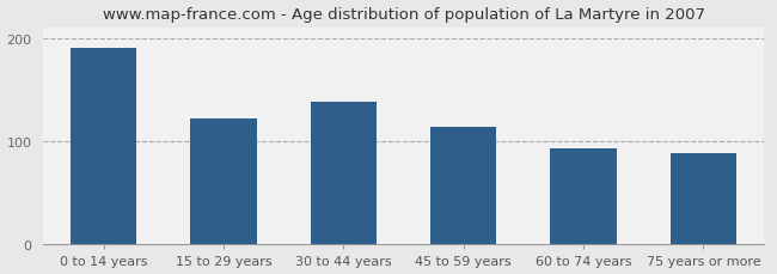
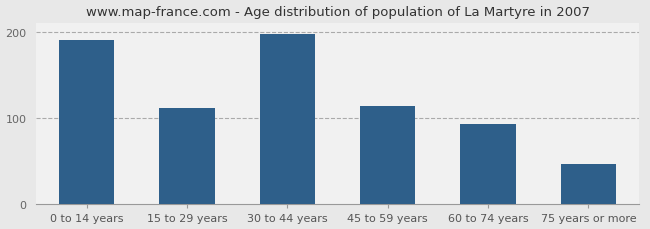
15 to 29 years: 122 -> 112
30 to 44 years: 138 -> 197
75 years or more: 88 -> 47
